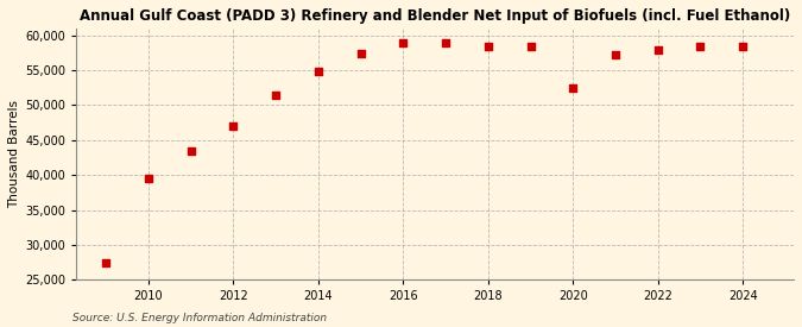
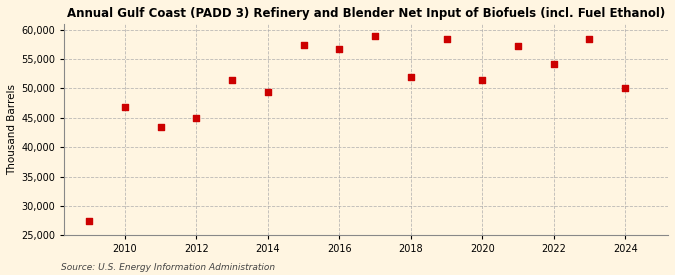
2010: 39,500 -> 46,800
2012: 47,000 -> 45,000
2014: 54,800 -> 49,400
2016: 59,000 -> 56,800
2018: 58,500 -> 52,000
2020: 52,500 -> 51,400
2022: 57,900 -> 54,200
2024: 58,500 -> 50,000
